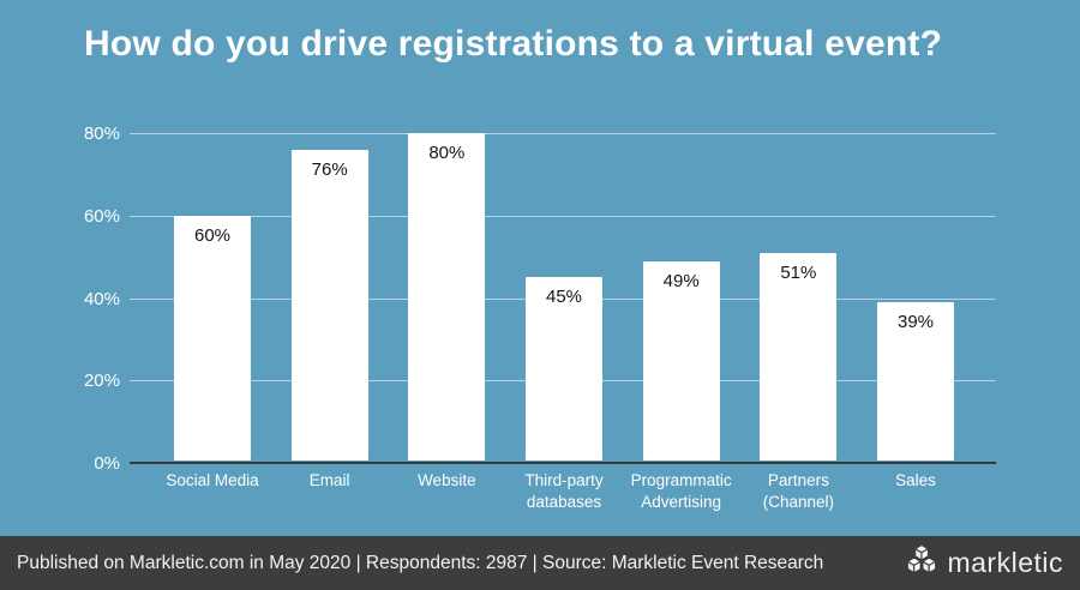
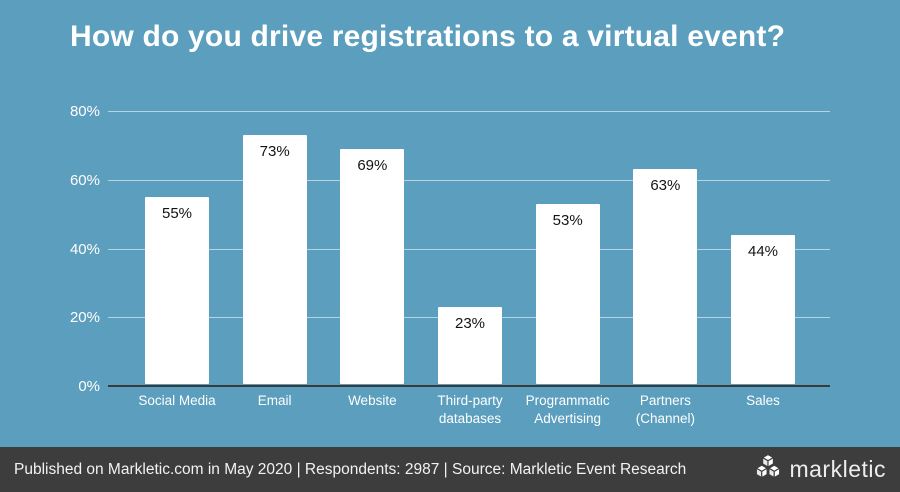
Social Media: 60% -> 55%
Email: 76% -> 73%
Website: 80% -> 69%
Third-party databases: 45% -> 23%
Programmatic Advertising: 49% -> 53%
Partners (Channel): 51% -> 63%
Sales: 39% -> 44%
